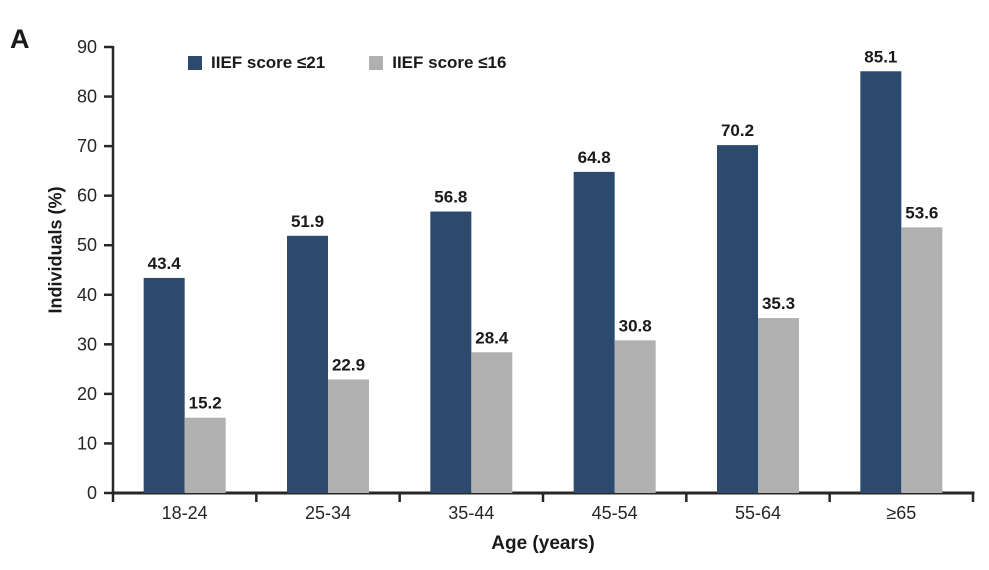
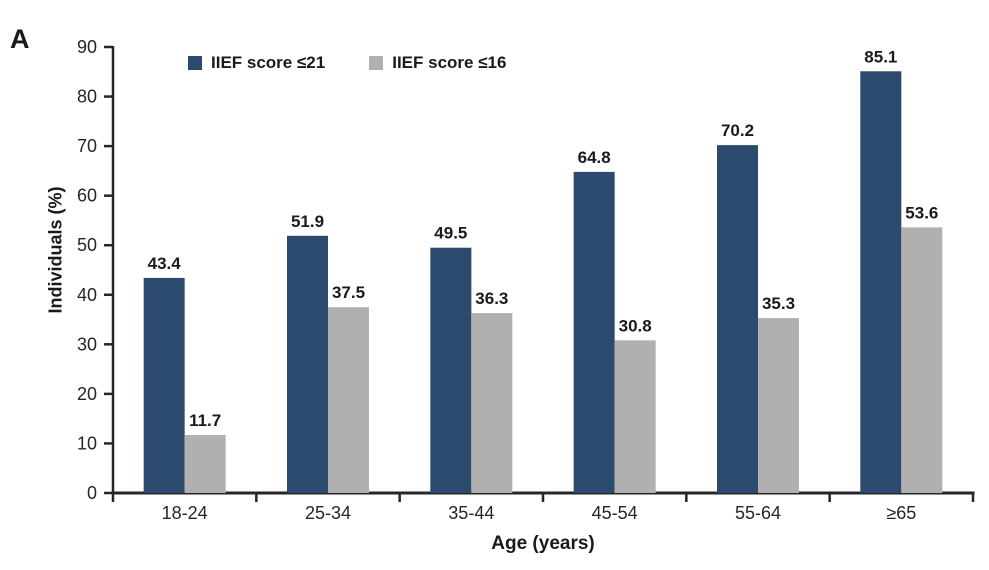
IIEF score ≤16/18-24: 15.2 -> 11.7
IIEF score ≤16/25-34: 22.9 -> 37.5
IIEF score ≤21/35-44: 56.8 -> 49.5
IIEF score ≤16/35-44: 28.4 -> 36.3
